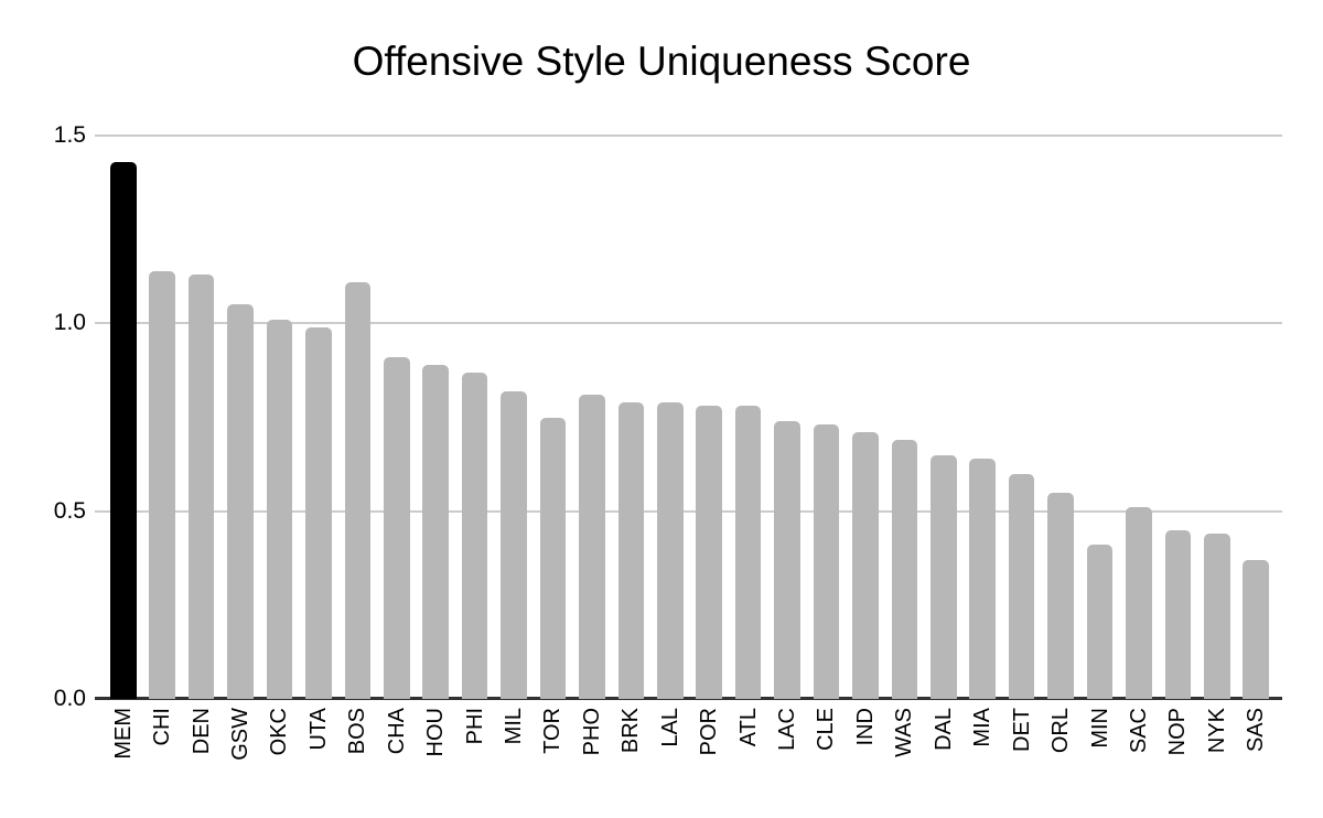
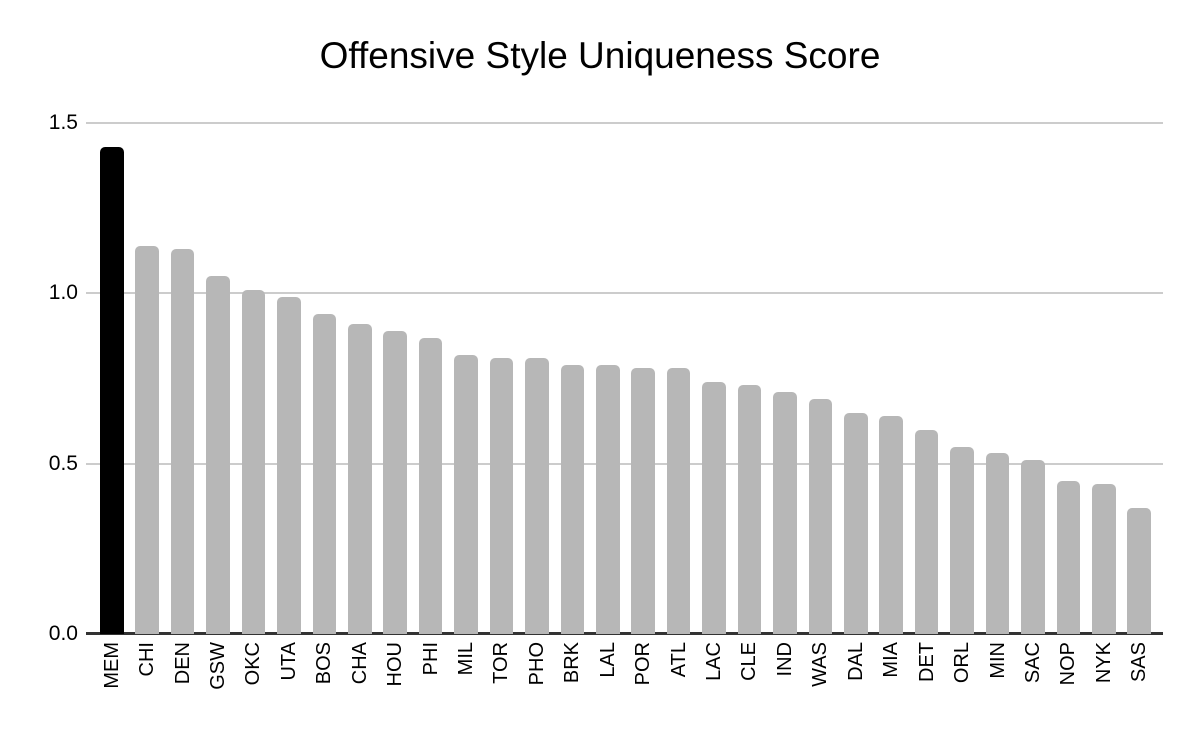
BOS: 1.11 -> 0.94
TOR: 0.75 -> 0.81
MIN: 0.41 -> 0.53
